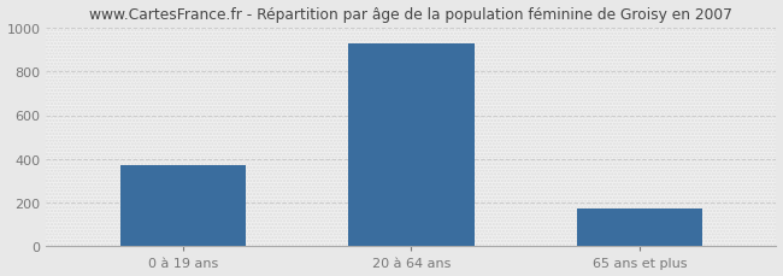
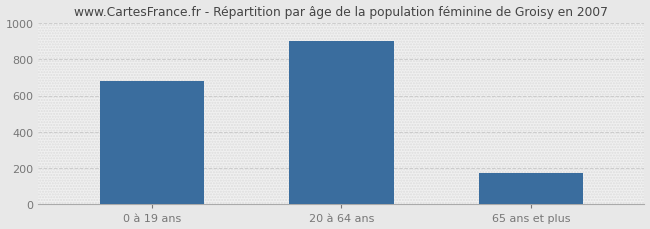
0 à 19 ans: 370 -> 680
20 à 64 ans: 930 -> 900
